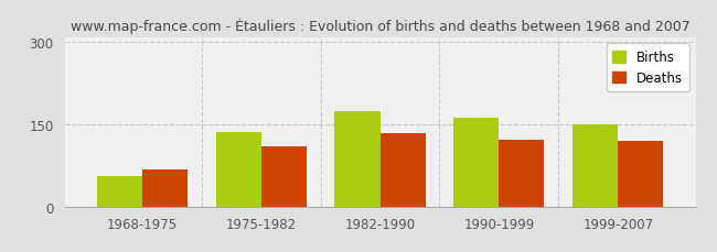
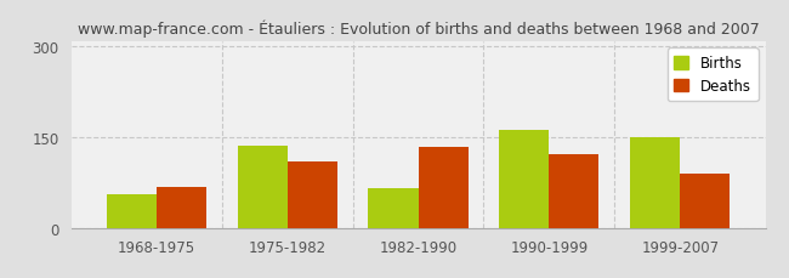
Births/1982-1990: 175 -> 65
Deaths/1999-2007: 120 -> 90
